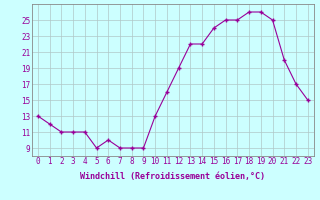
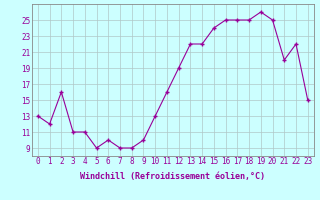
2: 11 -> 16
9: 9 -> 10
18: 26 -> 25
22: 17 -> 22
